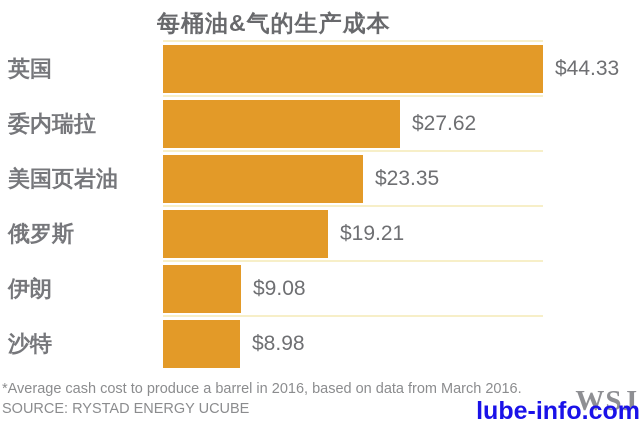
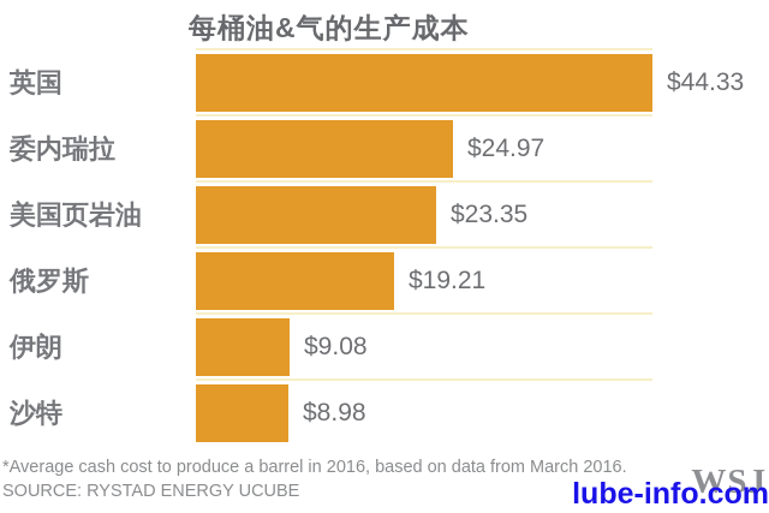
委内瑞拉: $27.62 -> $24.97
